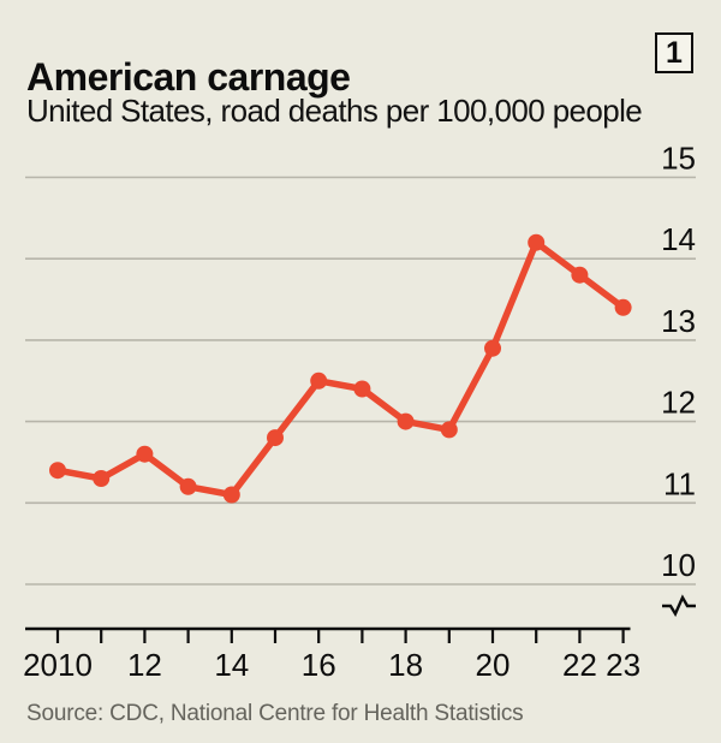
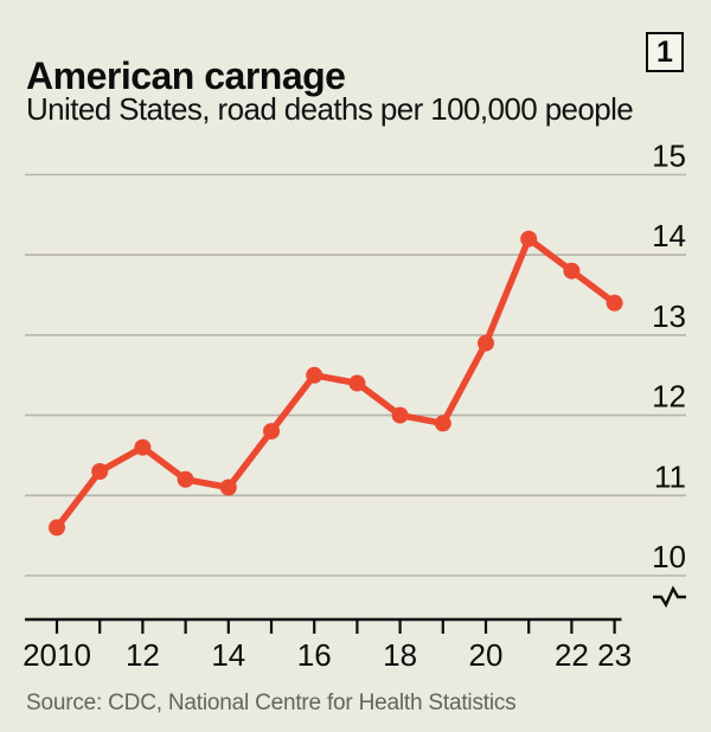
2010: 11.4 -> 10.6
